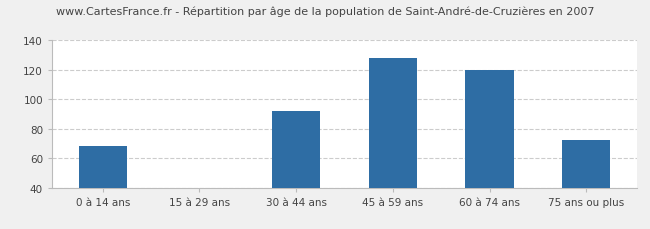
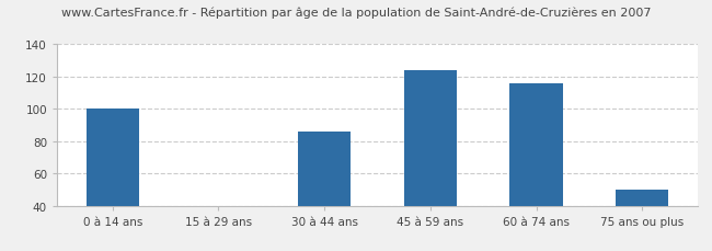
0 à 14 ans: 68 -> 100
30 à 44 ans: 92 -> 86
45 à 59 ans: 128 -> 124
60 à 74 ans: 120 -> 116
75 ans ou plus: 72 -> 50
